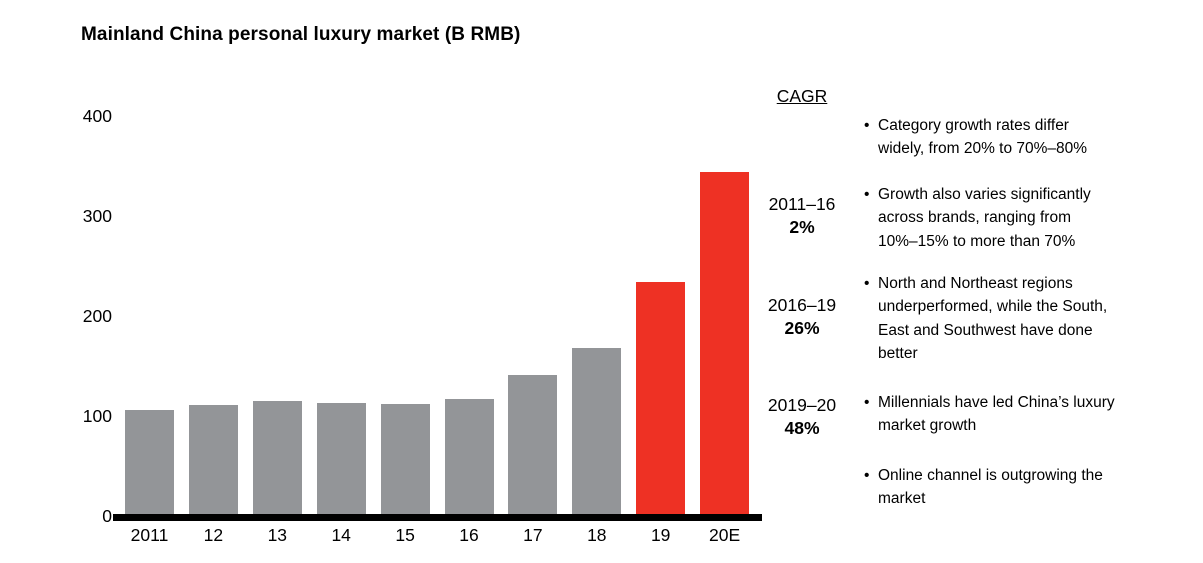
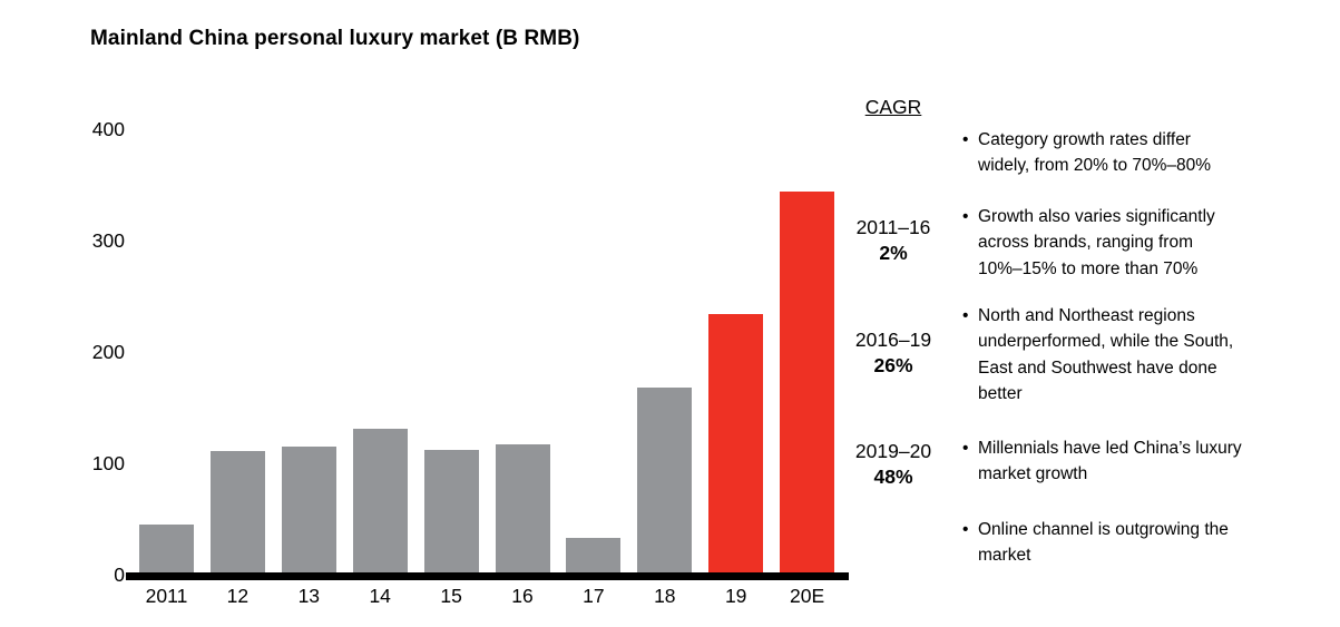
2011: 104 -> 43
14: 111 -> 129
17: 139 -> 31
